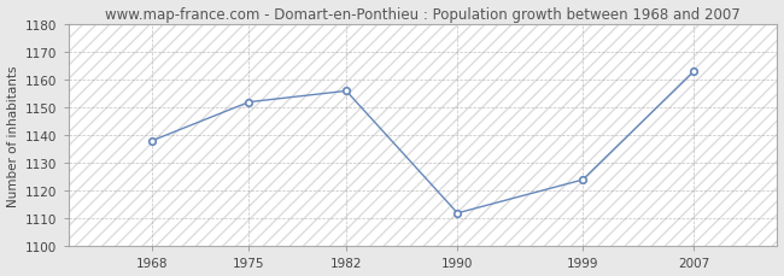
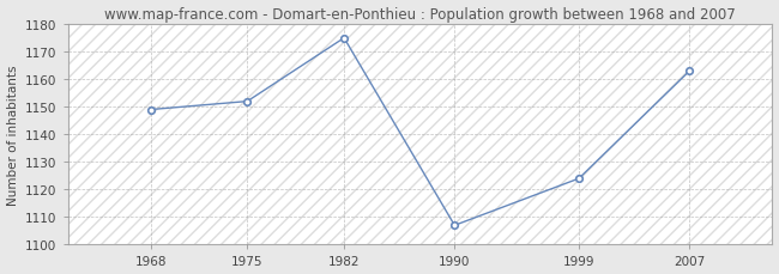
1968: 1138 -> 1149
1982: 1156 -> 1175
1990: 1112 -> 1107
